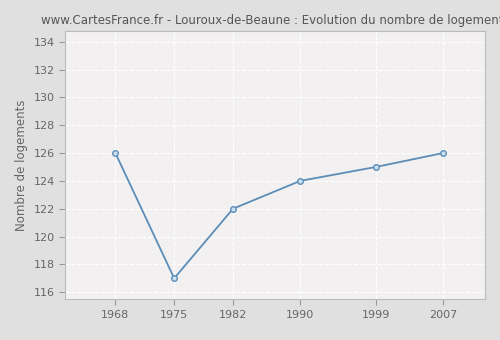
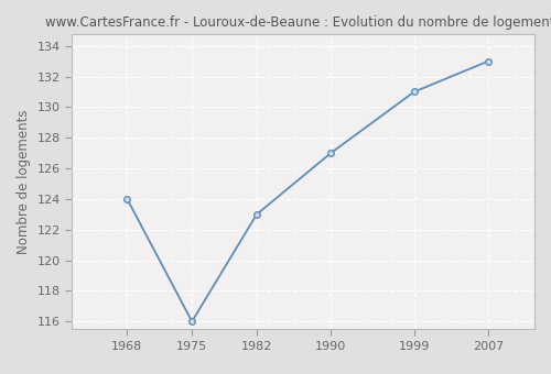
1968: 126 -> 124
1975: 117 -> 116
1982: 122 -> 123
1990: 124 -> 127
1999: 125 -> 131
2007: 126 -> 133
